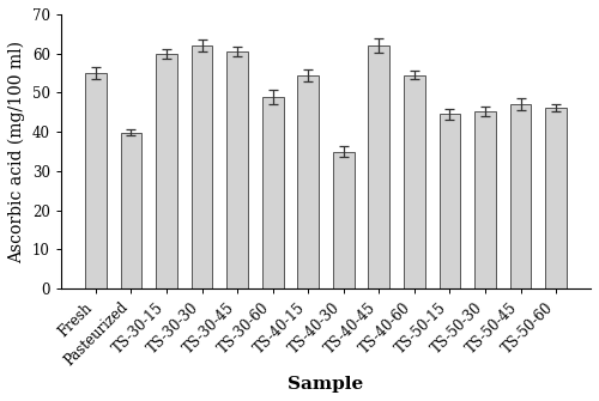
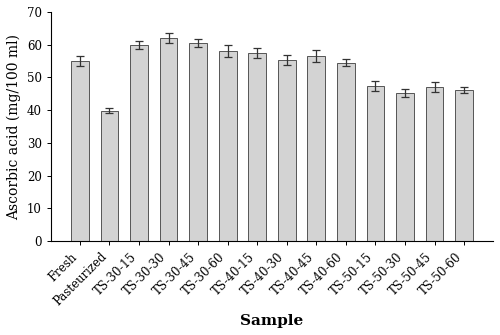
TS-30-60: 49.0 -> 58.0
TS-40-15: 54.5 -> 57.5
TS-40-30: 35.0 -> 55.3
TS-40-45: 62.0 -> 56.5
TS-50-15: 44.5 -> 47.5
